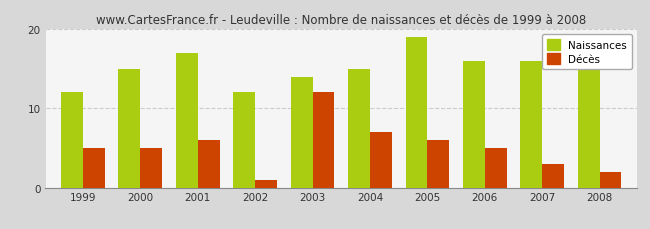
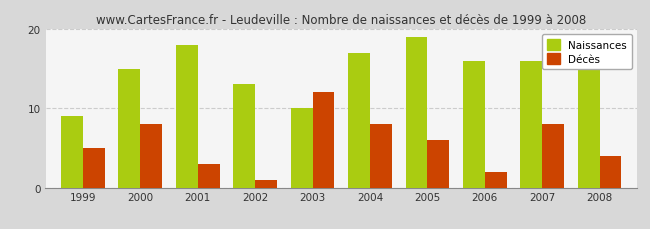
Naissances/1999: 12 -> 9
Décès/2000: 5 -> 8
Naissances/2001: 17 -> 18
Décès/2001: 6 -> 3
Naissances/2002: 12 -> 13
Naissances/2003: 14 -> 10
Naissances/2004: 15 -> 17
Décès/2004: 7 -> 8
Décès/2006: 5 -> 2
Décès/2007: 3 -> 8
Décès/2008: 2 -> 4
